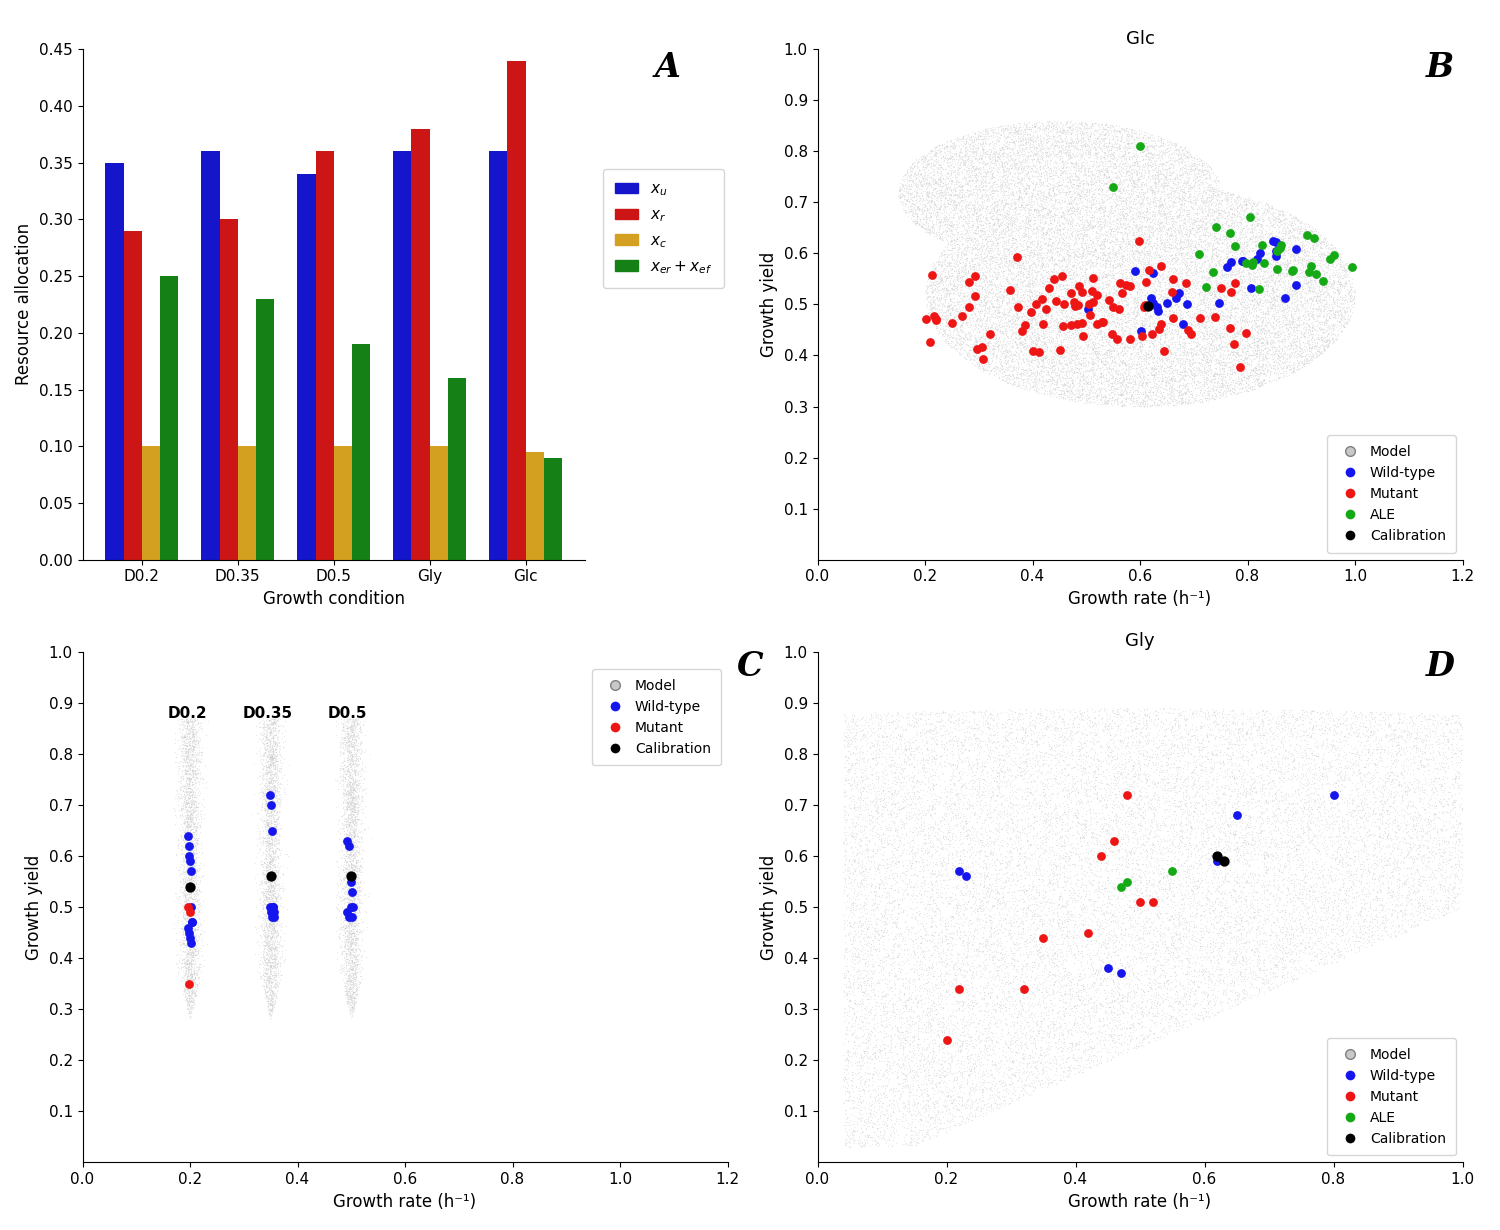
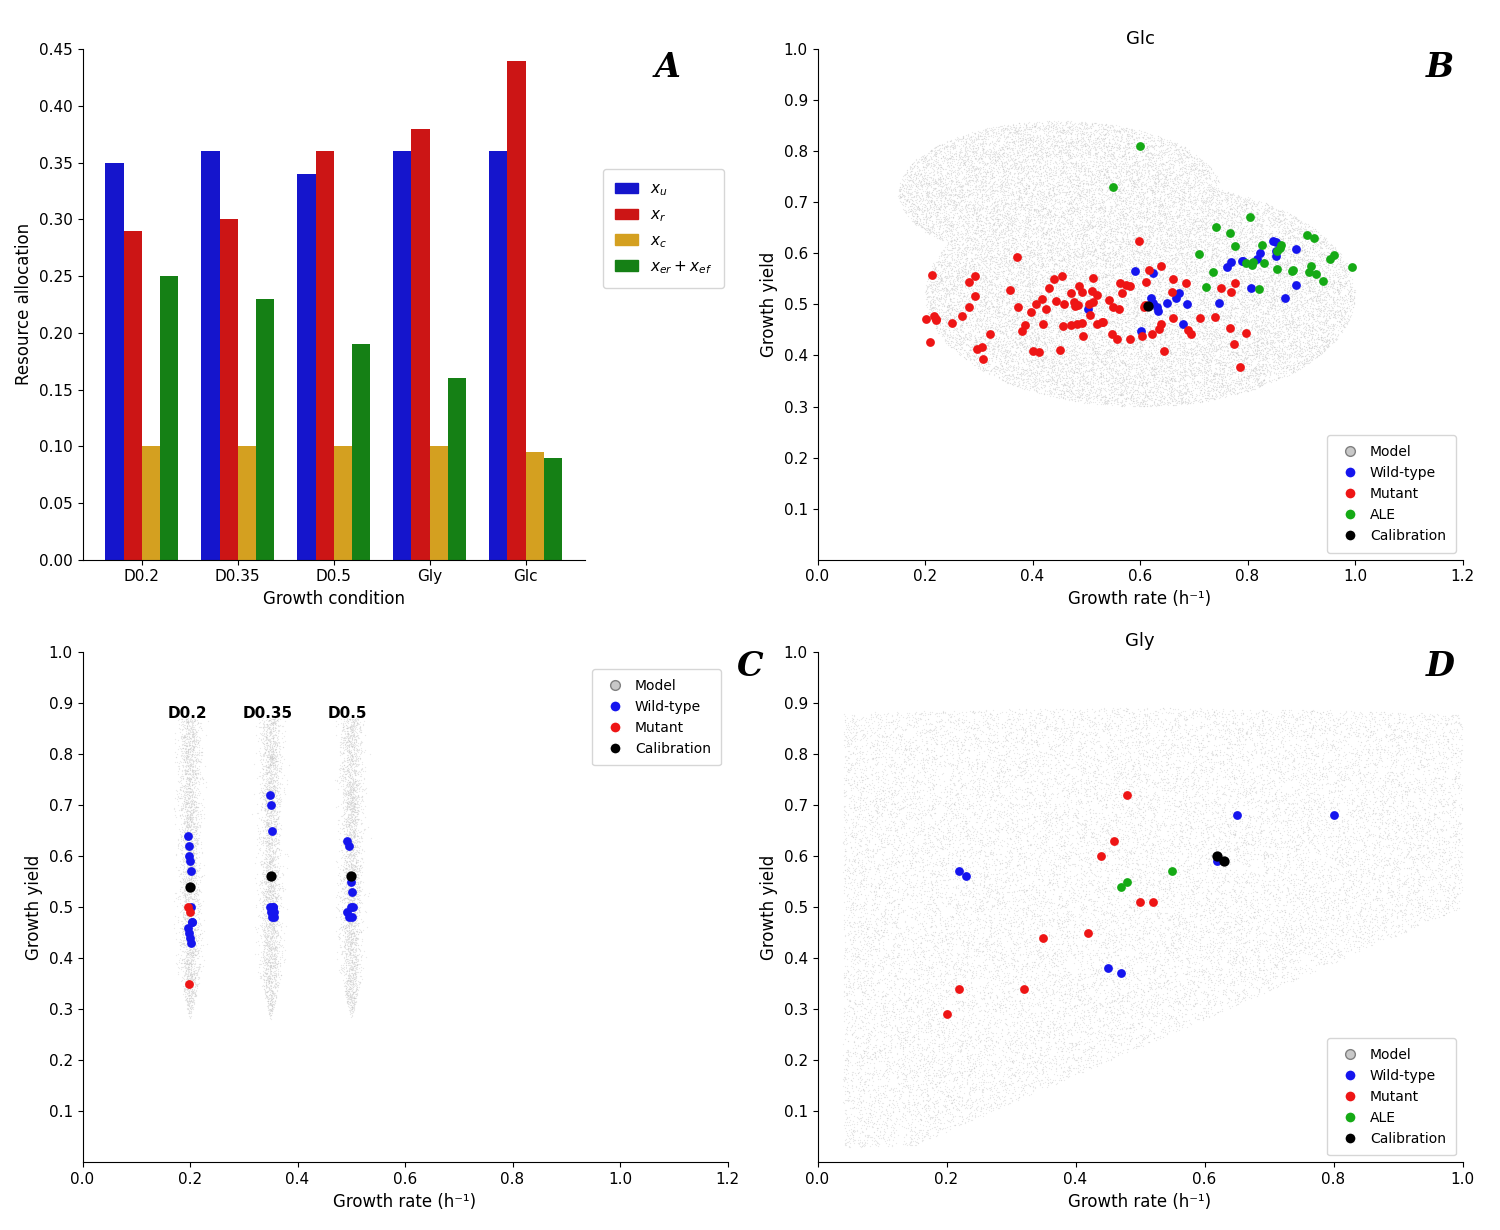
Gly/Mutant/0.2: 0.24 -> 0.29
Gly/Wild-type/0.8: 0.72 -> 0.68
